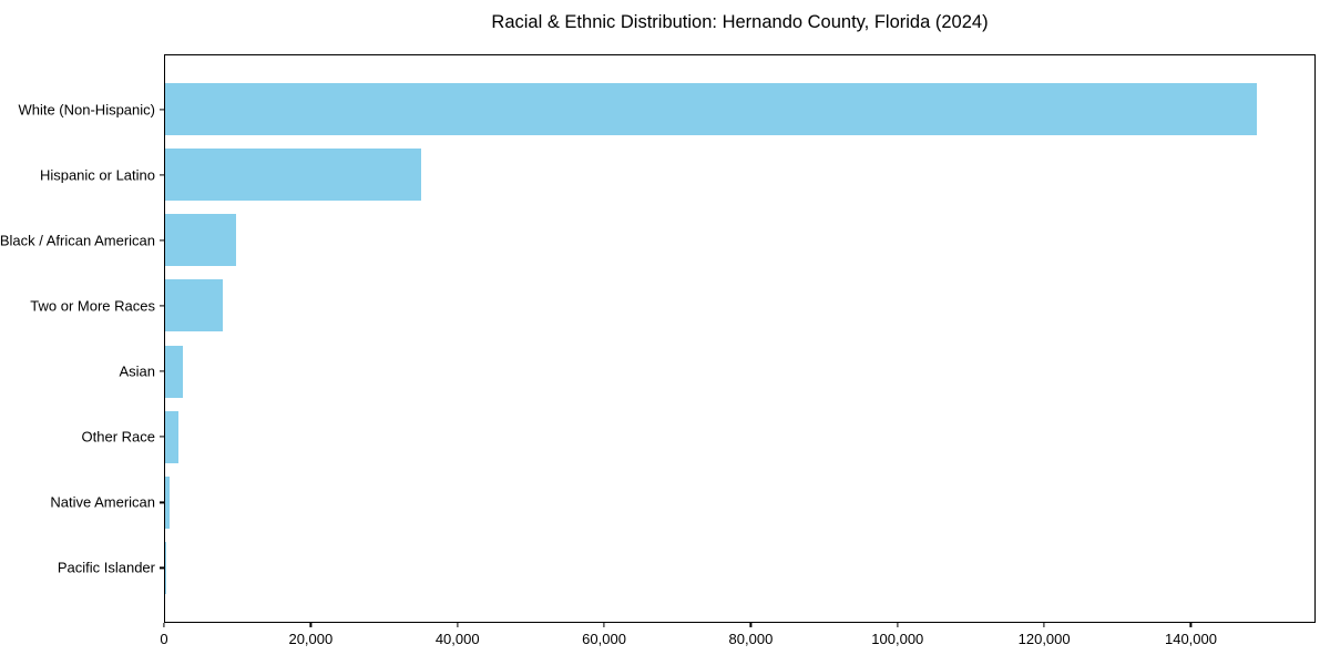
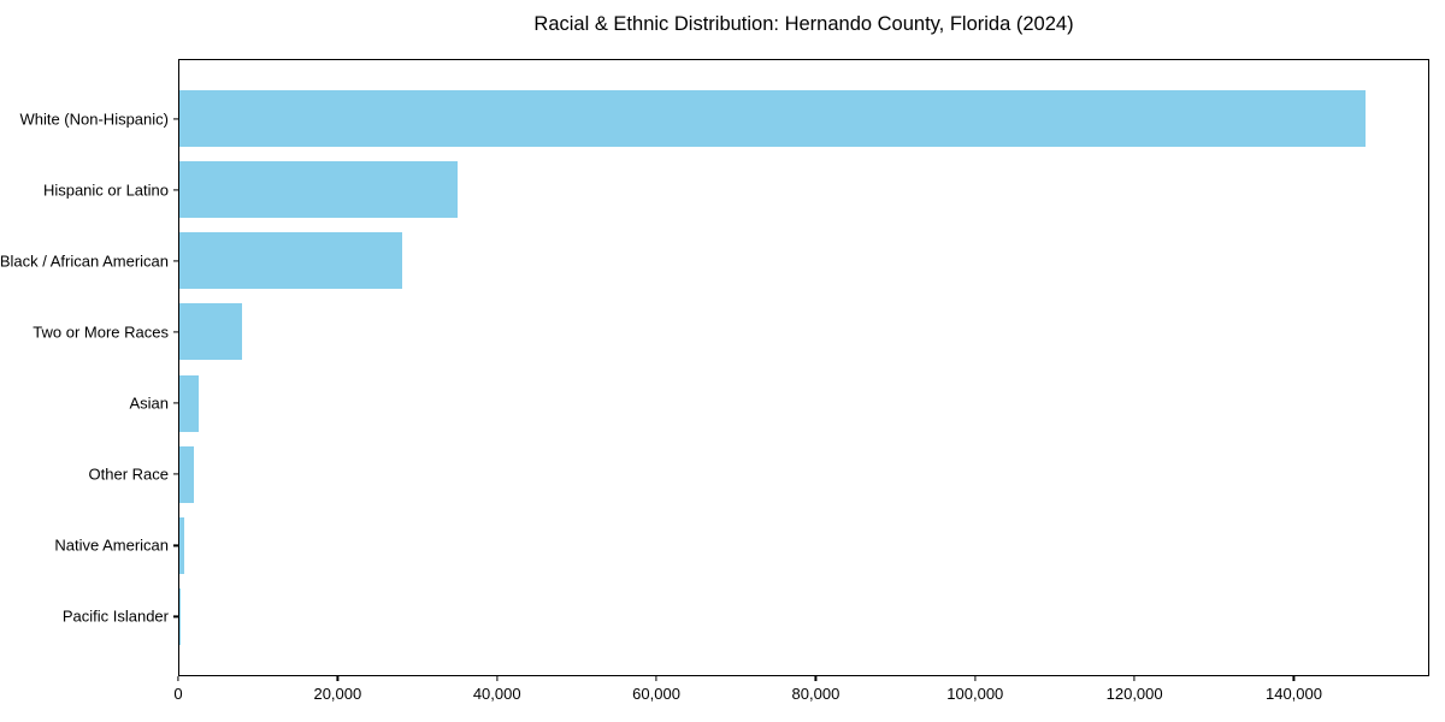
Black / African American: 10000 -> 28000
